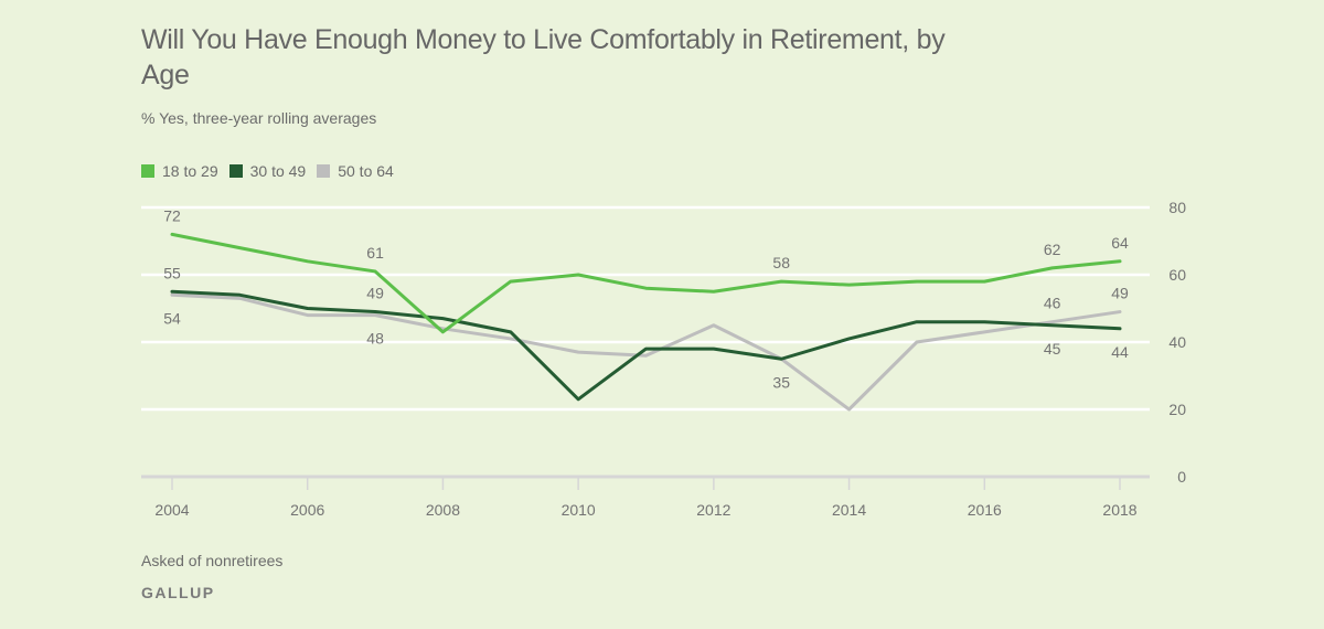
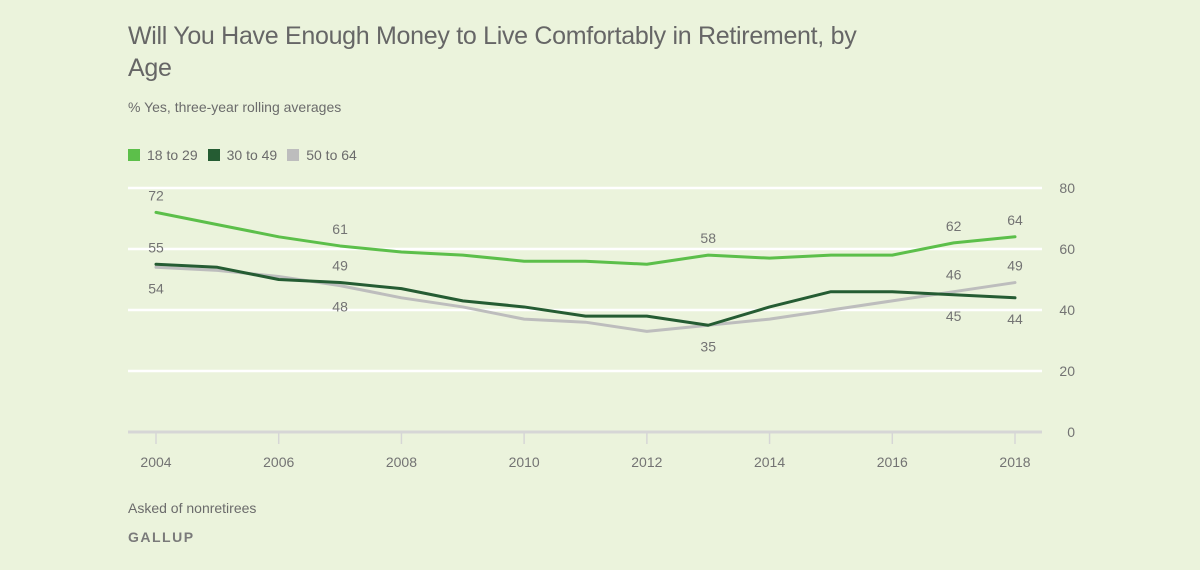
50 to 64/2006: 48 -> 51
18 to 29/2008: 43 -> 59
18 to 29/2010: 60 -> 56
30 to 49/2010: 23 -> 41
50 to 64/2012: 45 -> 33
50 to 64/2014: 20 -> 37
